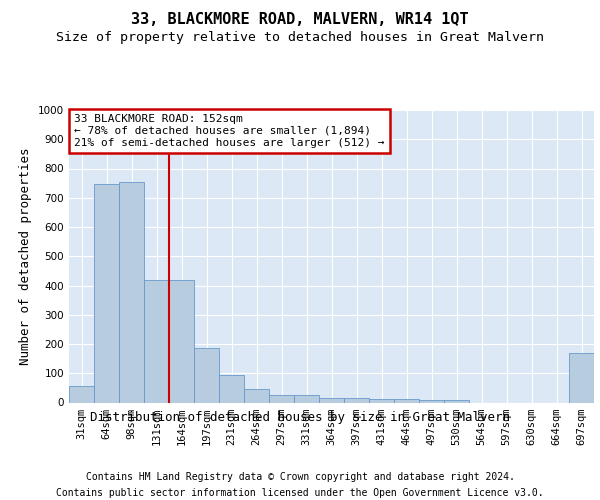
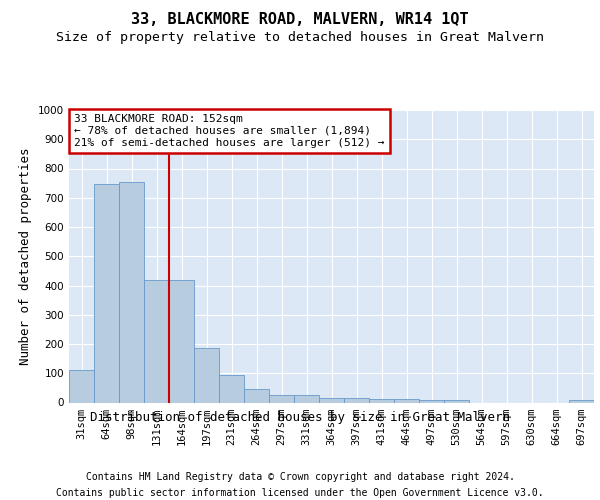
31sqm: 55 -> 110
697sqm: 170 -> 8
